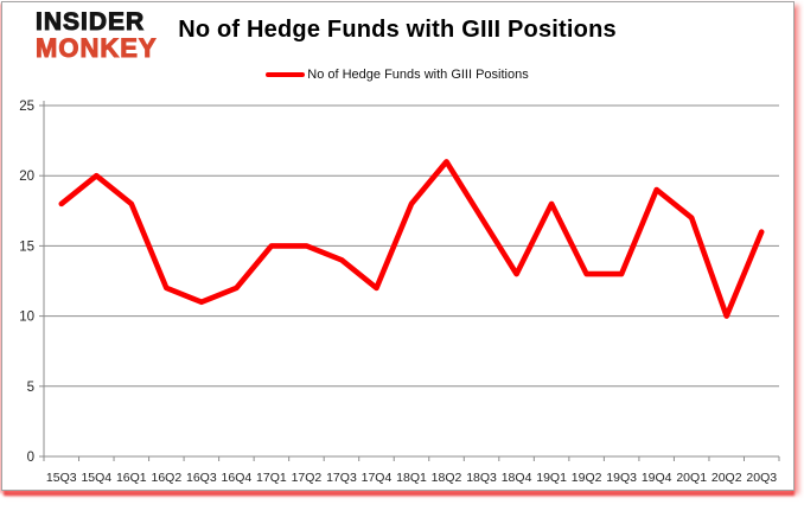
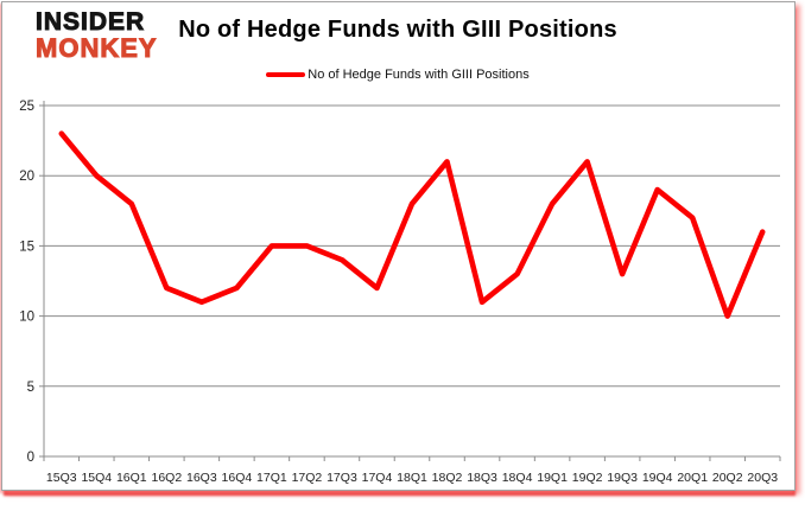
15Q3: 18 -> 23
18Q3: 17 -> 11
19Q2: 13 -> 21
